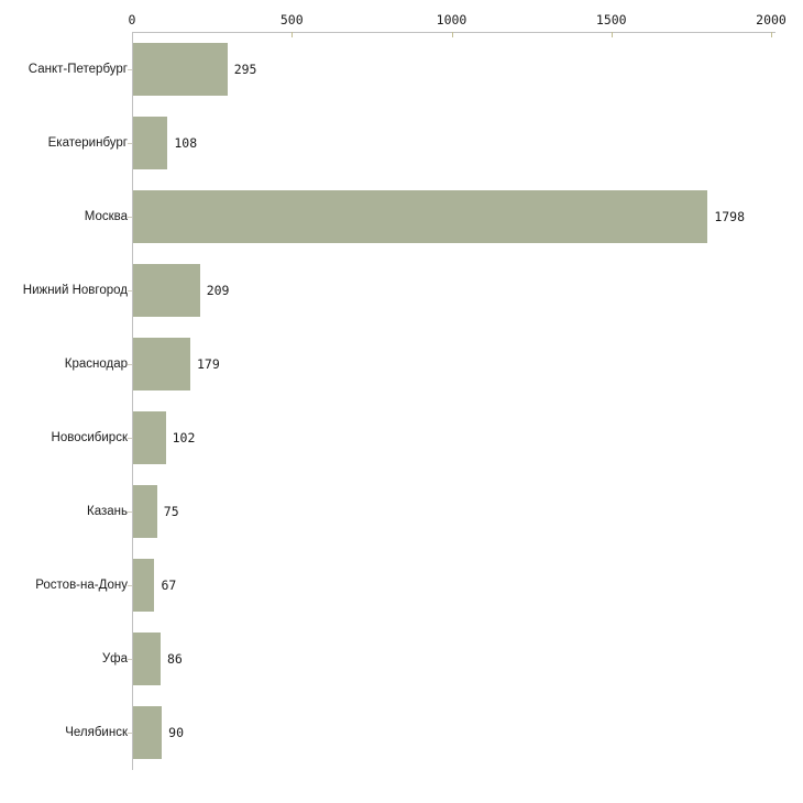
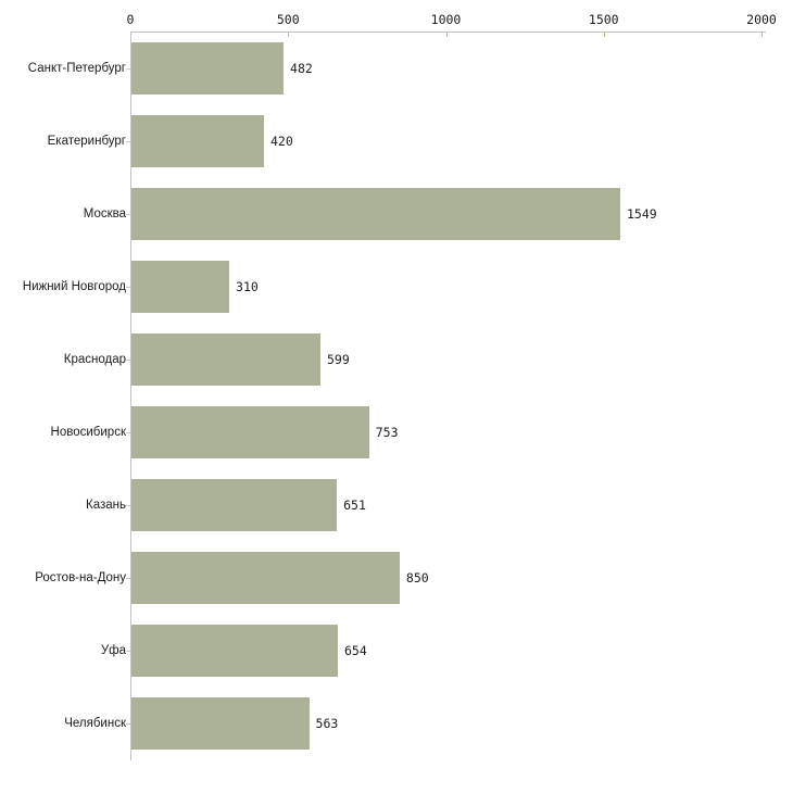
Санкт-Петербург: 295 -> 482
Екатеринбург: 108 -> 420
Москва: 1798 -> 1549
Нижний Новгород: 209 -> 310
Краснодар: 179 -> 599
Новосибирск: 102 -> 753
Казань: 75 -> 651
Ростов-на-Дону: 67 -> 850
Уфа: 86 -> 654
Челябинск: 90 -> 563
